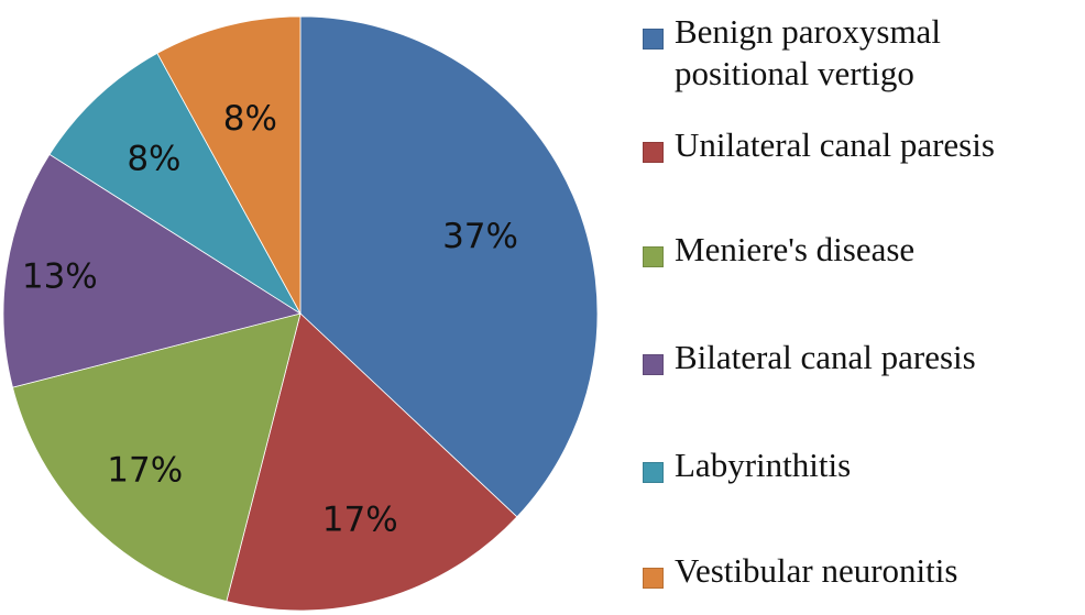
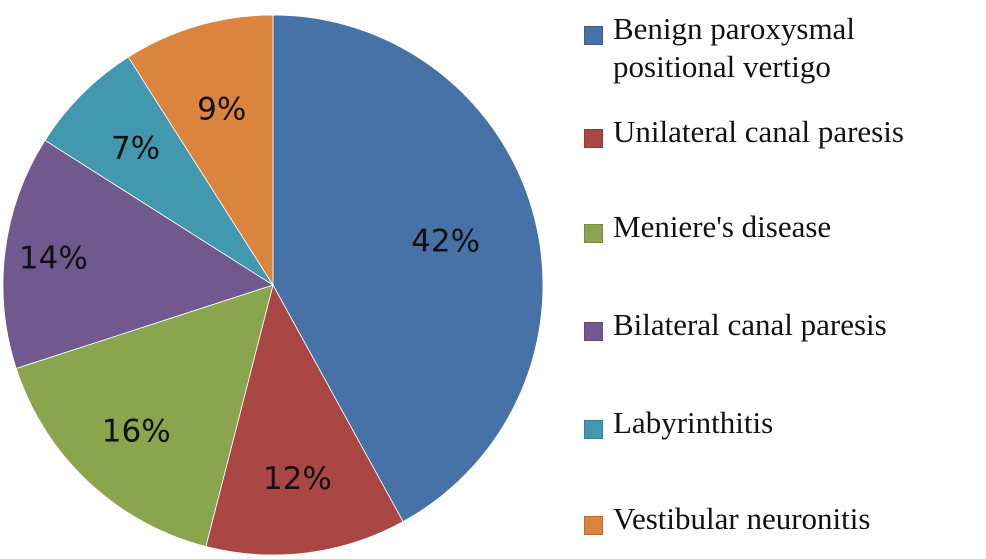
Benign paroxysmal positional vertigo: 37% -> 42%
Unilateral canal paresis: 17% -> 12%
Meniere's disease: 17% -> 16%
Bilateral canal paresis: 13% -> 14%
Labyrinthitis: 8% -> 7%
Vestibular neuronitis: 8% -> 9%
